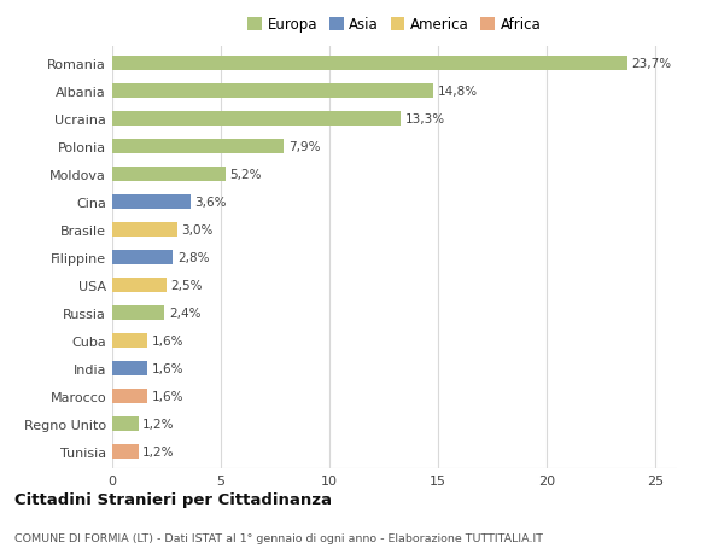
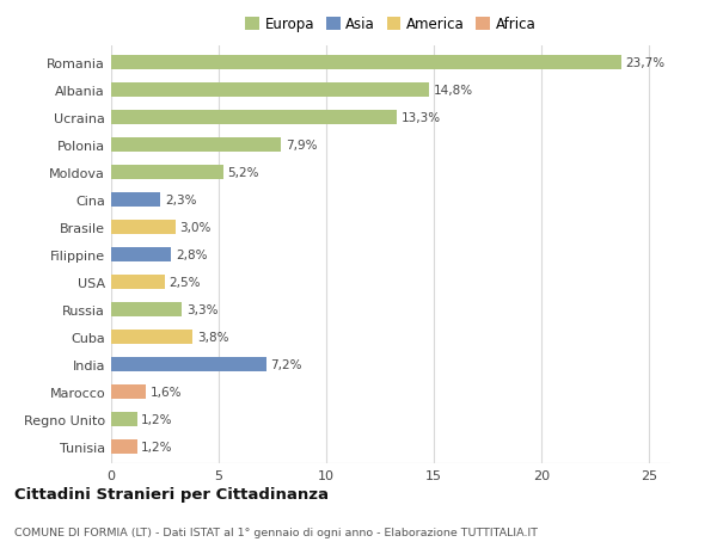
Cina: 3,6% -> 2,3%
Russia: 2,4% -> 3,3%
Cuba: 1,6% -> 3,8%
India: 1,6% -> 7,2%
